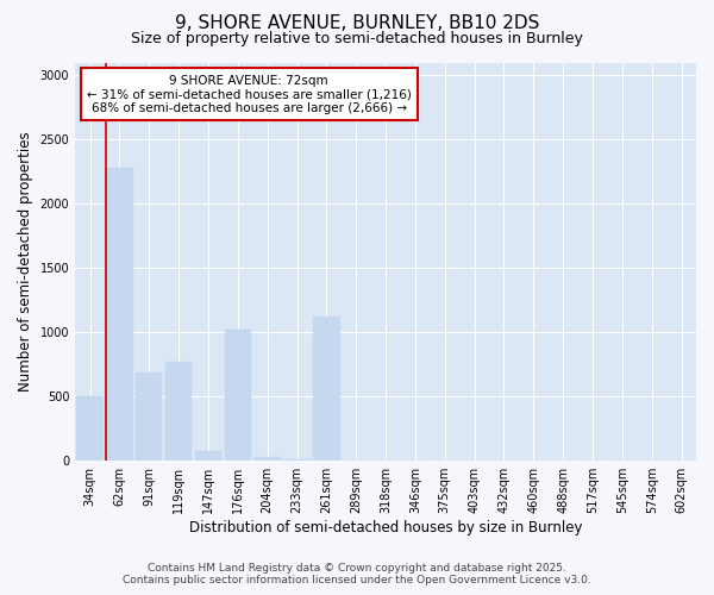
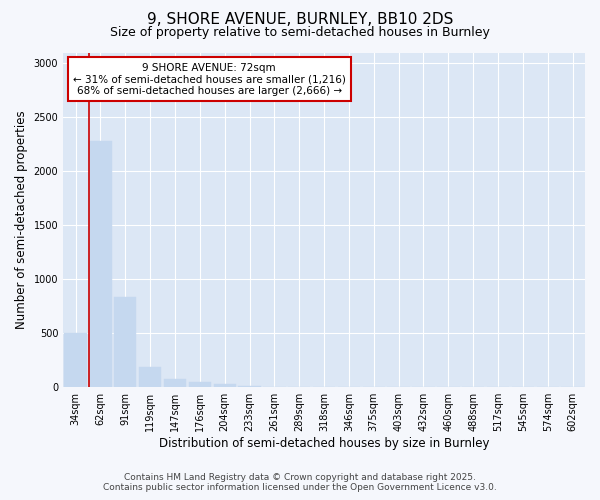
91sqm: 690 -> 840
119sqm: 770 -> 190
176sqm: 1020 -> 40
261sqm: 1120 -> 0
